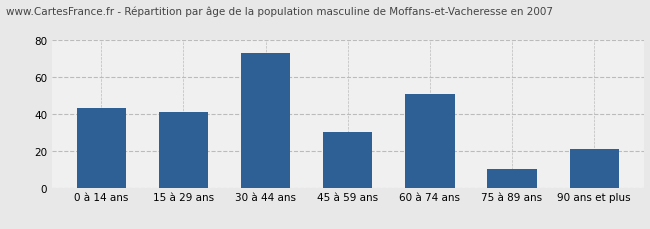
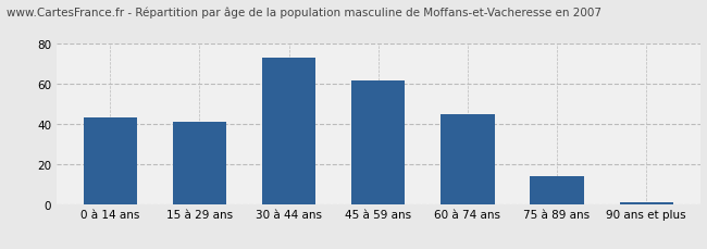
45 à 59 ans: 30 -> 62
60 à 74 ans: 51 -> 45
75 à 89 ans: 10 -> 14
90 ans et plus: 21 -> 1
